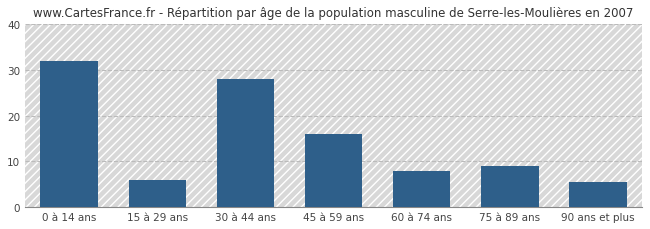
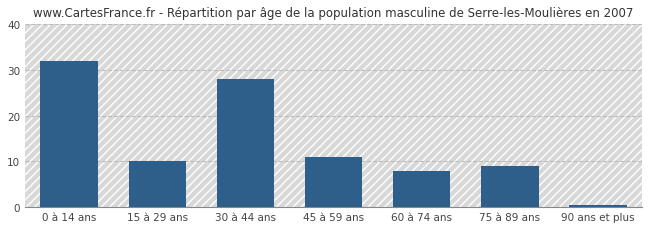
15 à 29 ans: 6.0 -> 10.0
45 à 59 ans: 16.0 -> 11.0
90 ans et plus: 5.5 -> 0.5
